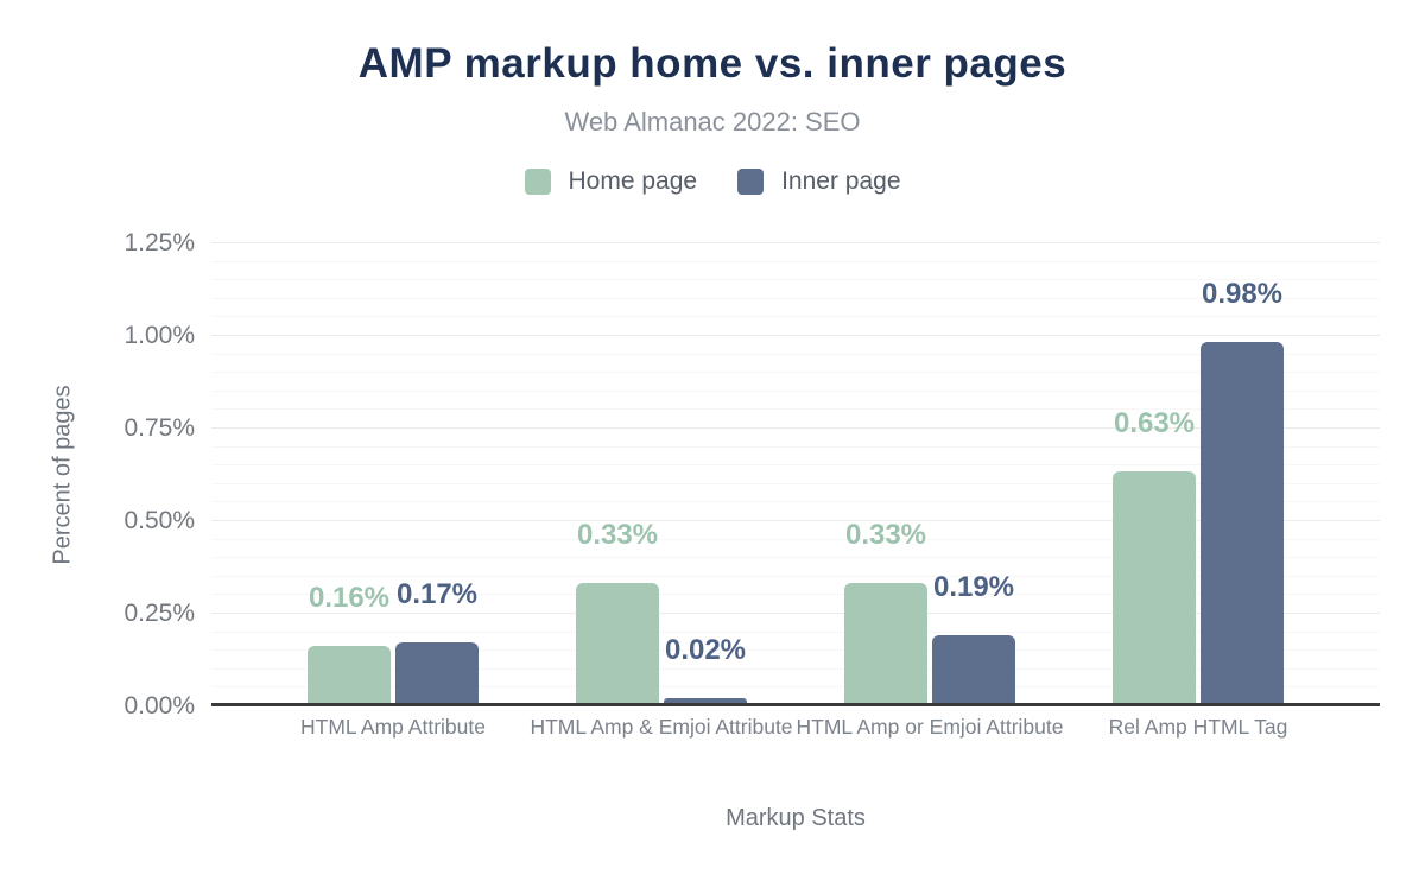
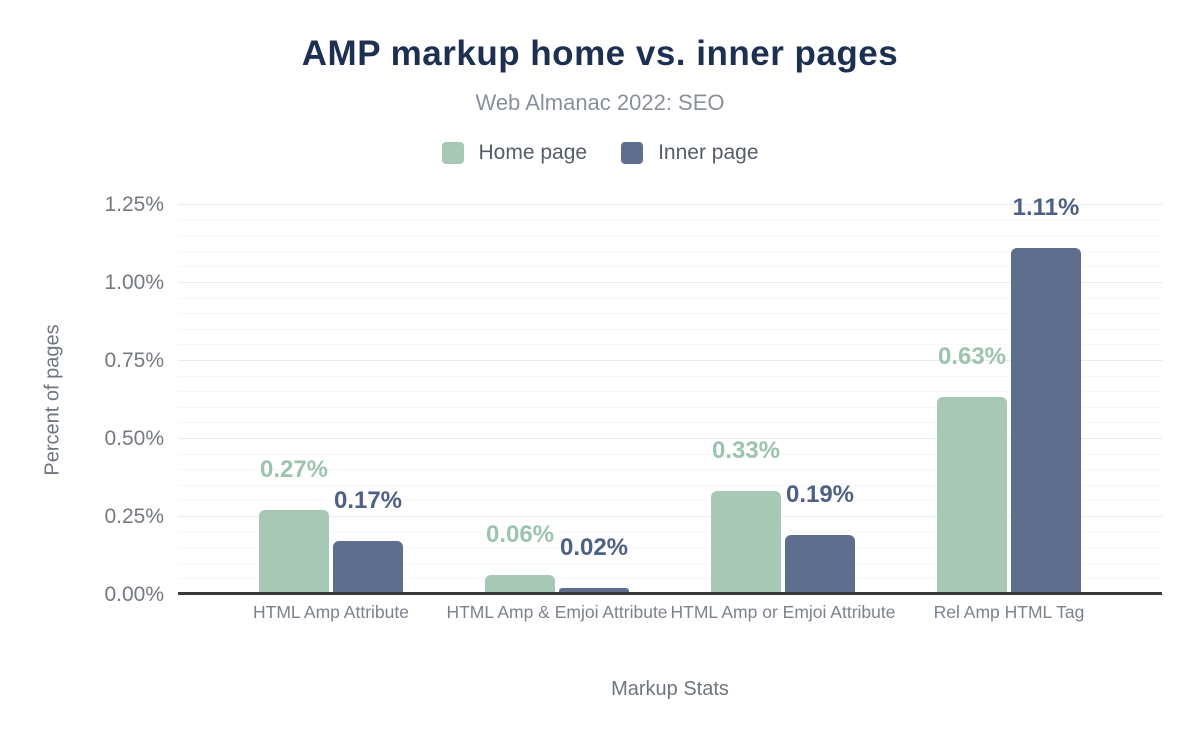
Home page/HTML Amp Attribute: 0.16% -> 0.27%
Home page/HTML Amp & Emjoi Attribute: 0.33% -> 0.06%
Inner page/Rel Amp HTML Tag: 0.98% -> 1.11%
